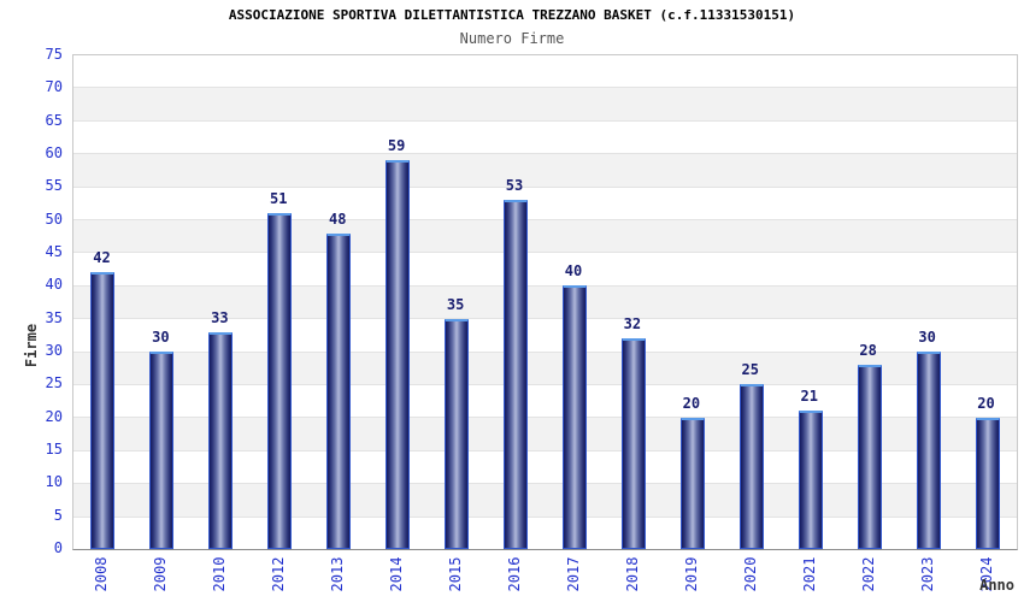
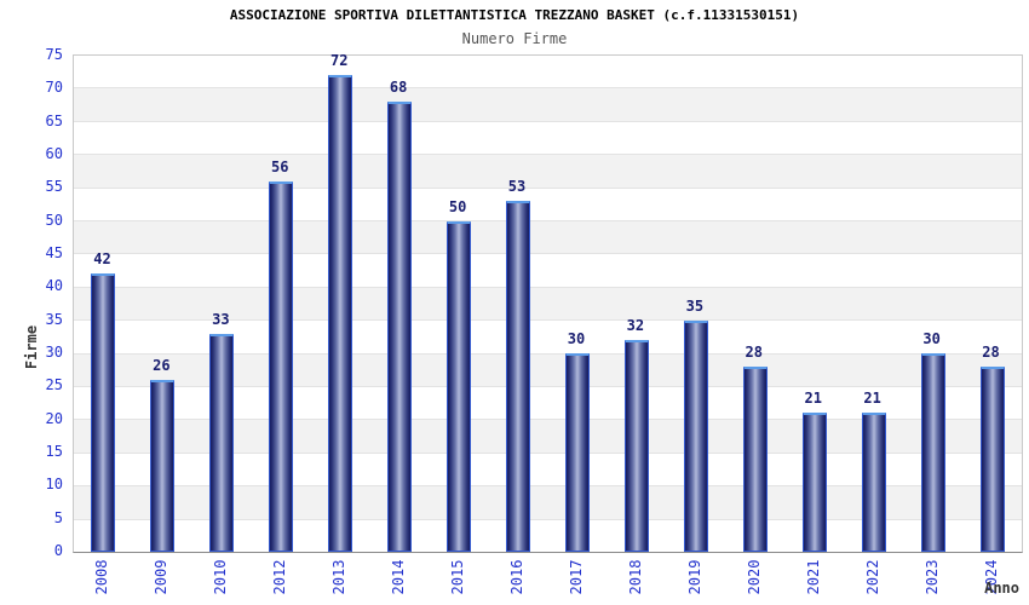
2009: 30 -> 26
2012: 51 -> 56
2013: 48 -> 72
2014: 59 -> 68
2015: 35 -> 50
2017: 40 -> 30
2019: 20 -> 35
2020: 25 -> 28
2022: 28 -> 21
2024: 20 -> 28
